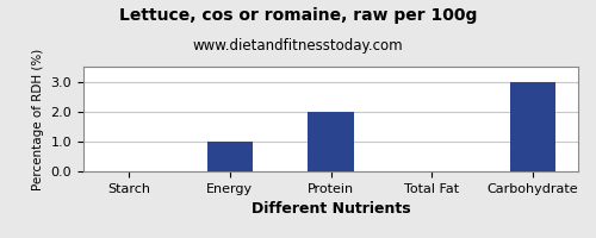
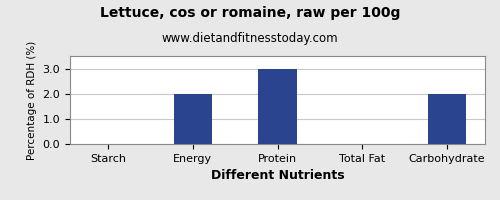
Energy: 1 -> 2
Protein: 2 -> 3
Carbohydrate: 3 -> 2
